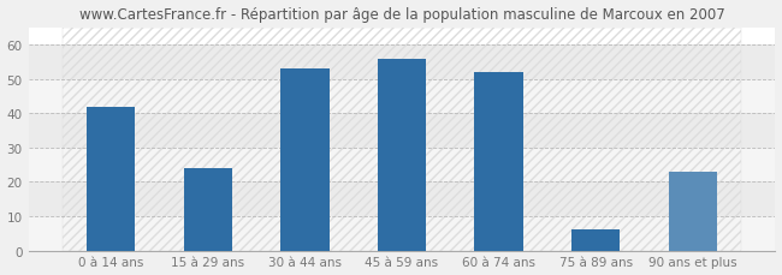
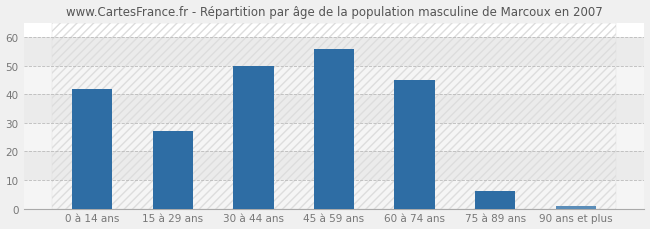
15 à 29 ans: 24 -> 27
30 à 44 ans: 53 -> 50
60 à 74 ans: 52 -> 45
90 ans et plus: 23 -> 1
